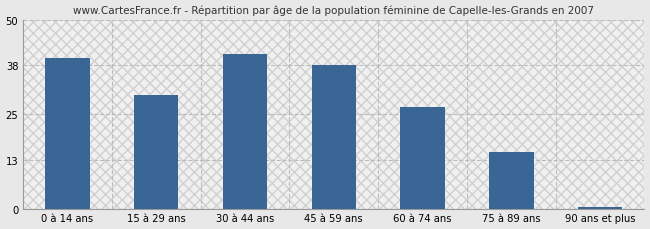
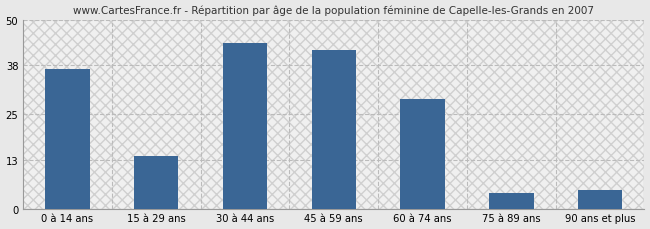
0 à 14 ans: 40.0 -> 37.0
15 à 29 ans: 30.0 -> 14.0
30 à 44 ans: 41.0 -> 44.0
45 à 59 ans: 38.0 -> 42.0
60 à 74 ans: 27.0 -> 29.0
75 à 89 ans: 15.0 -> 4.0
90 ans et plus: 0.4 -> 5.0
